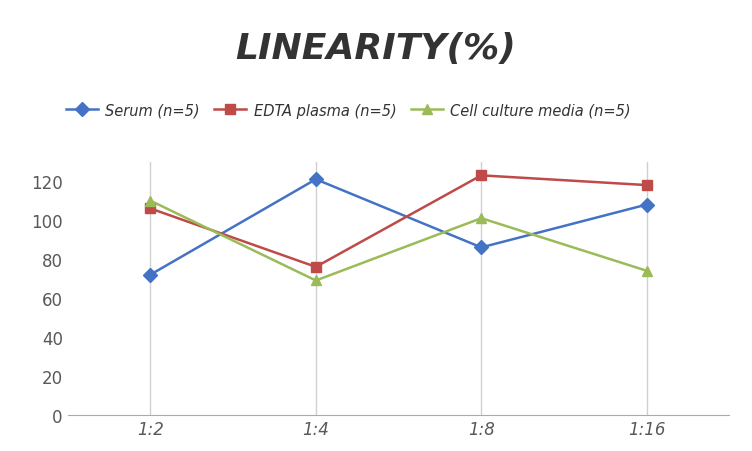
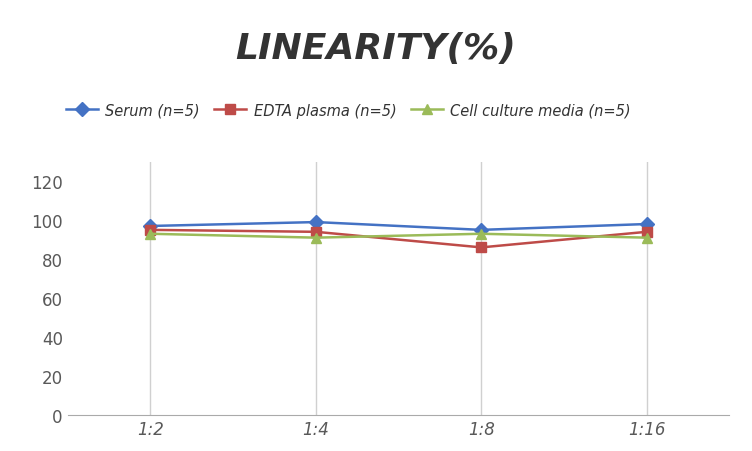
Serum (n=5)/1:2: 72 -> 97
EDTA plasma (n=5)/1:2: 106 -> 95
Cell culture media (n=5)/1:2: 110 -> 93
Serum (n=5)/1:4: 121 -> 99
EDTA plasma (n=5)/1:4: 76 -> 94
Cell culture media (n=5)/1:4: 69 -> 91
Serum (n=5)/1:8: 86 -> 95
EDTA plasma (n=5)/1:8: 123 -> 86
Cell culture media (n=5)/1:8: 101 -> 93
Serum (n=5)/1:16: 108 -> 98
EDTA plasma (n=5)/1:16: 118 -> 94
Cell culture media (n=5)/1:16: 74 -> 91
